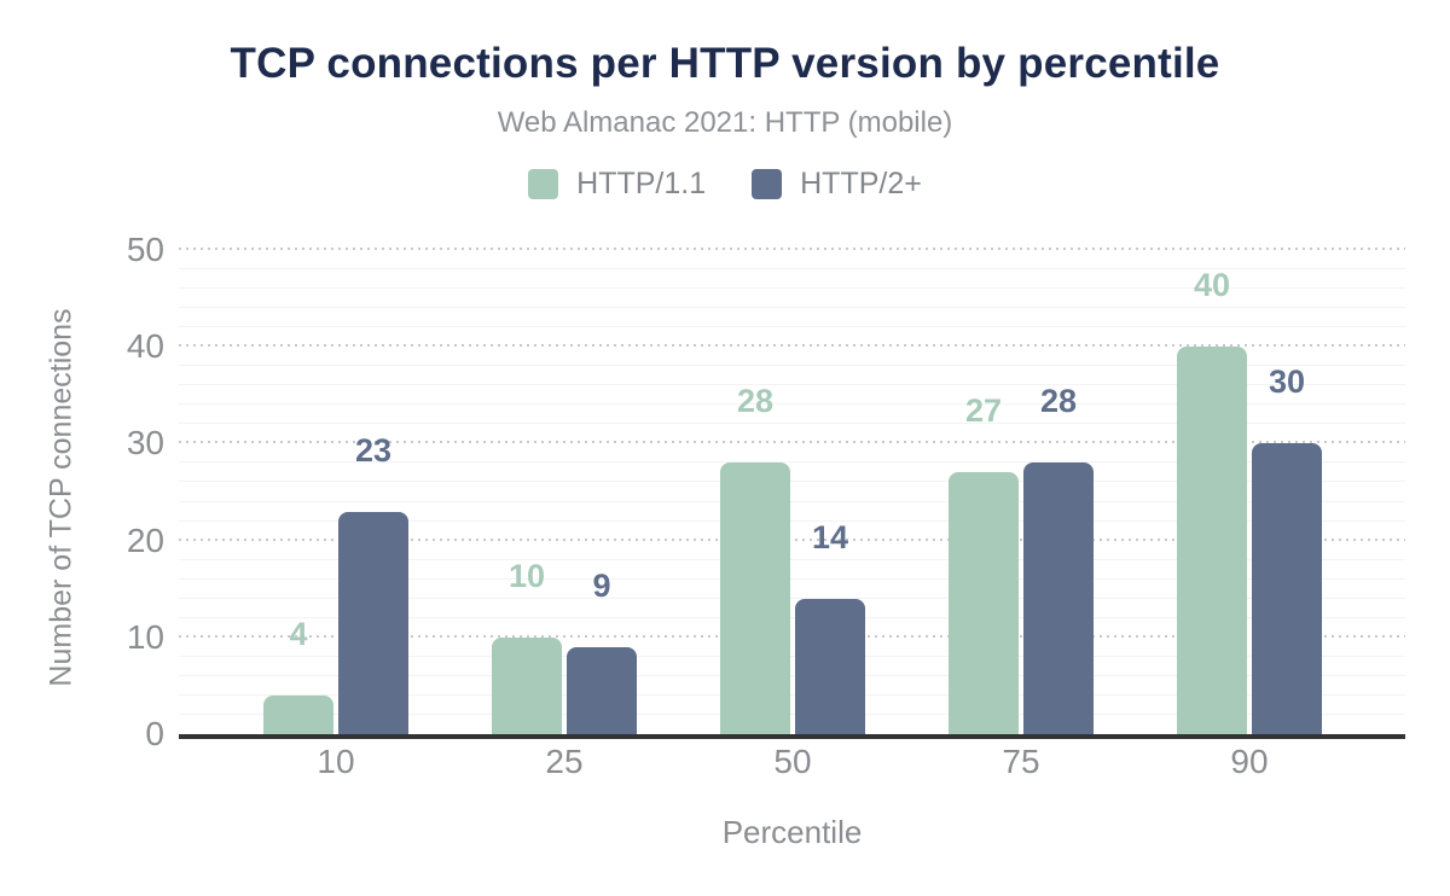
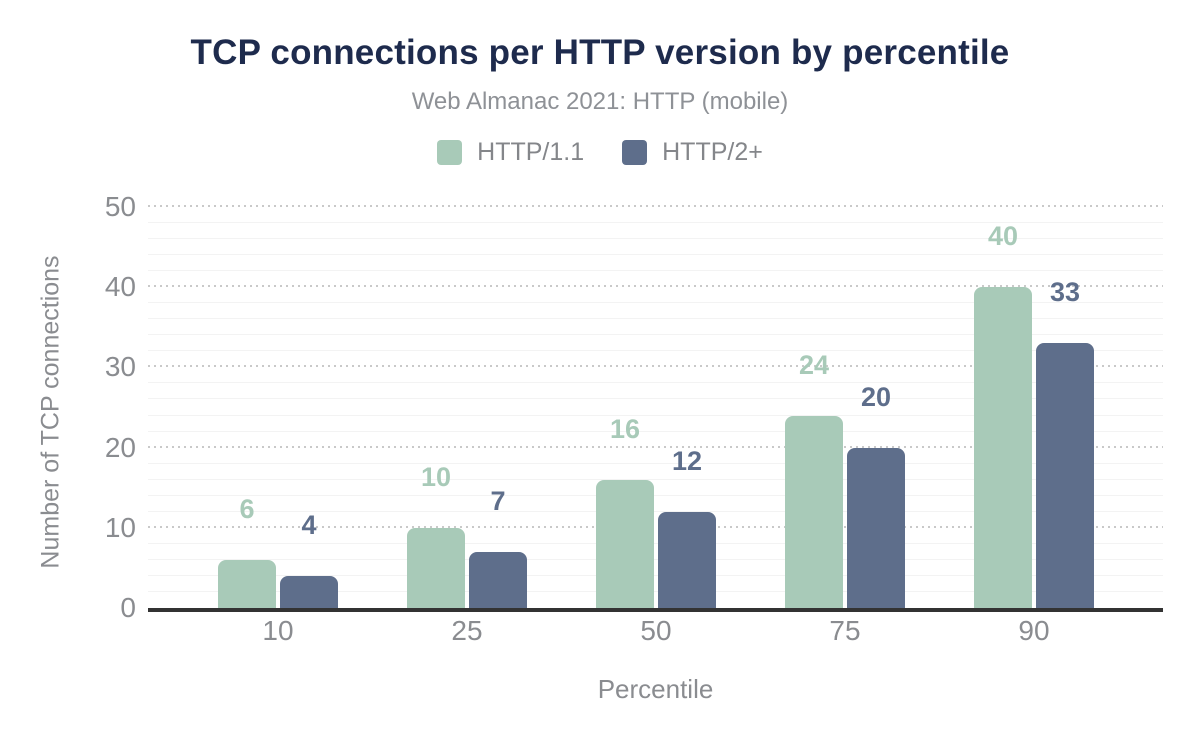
HTTP/1.1/10: 4 -> 6
HTTP/2+/10: 23 -> 4
HTTP/2+/25: 9 -> 7
HTTP/1.1/50: 28 -> 16
HTTP/2+/50: 14 -> 12
HTTP/1.1/75: 27 -> 24
HTTP/2+/75: 28 -> 20
HTTP/2+/90: 30 -> 33
